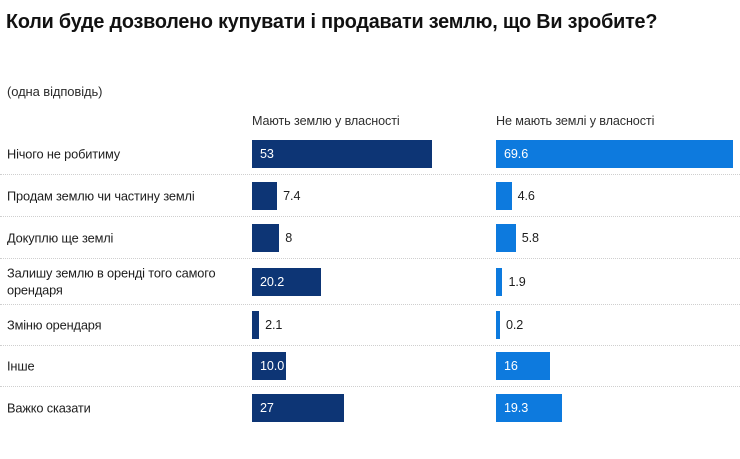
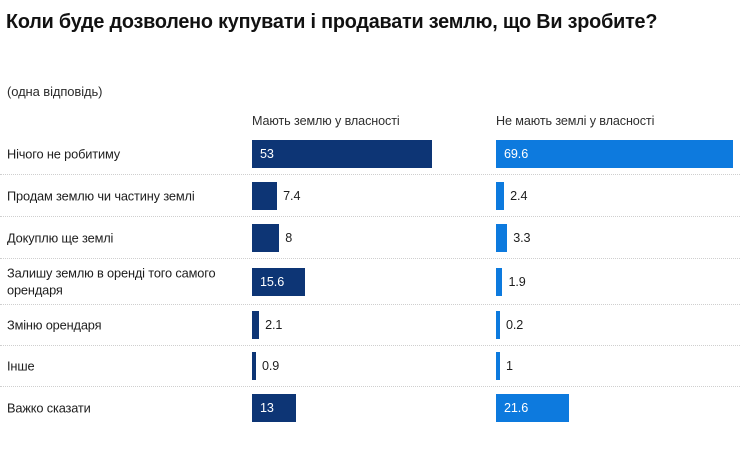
Не мають землі у власності/Продам землю чи частину землі: 4.6 -> 2.4
Не мають землі у власності/Докуплю ще землі: 5.8 -> 3.3
Мають землю у власності/Залишу землю в оренді того самого орендаря: 20.2 -> 15.6
Мають землю у власності/Інше: 10.0 -> 0.9
Не мають землі у власності/Інше: 16 -> 1
Мають землю у власності/Важко сказати: 27 -> 13
Не мають землі у власності/Важко сказати: 19.3 -> 21.6
